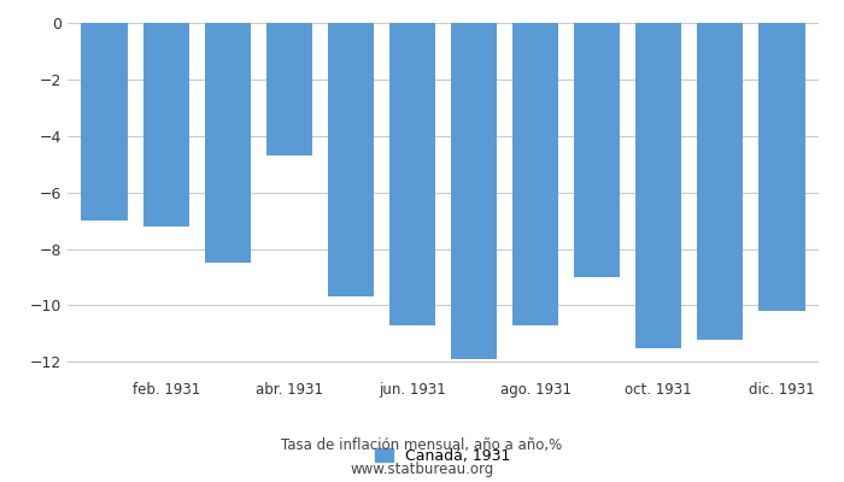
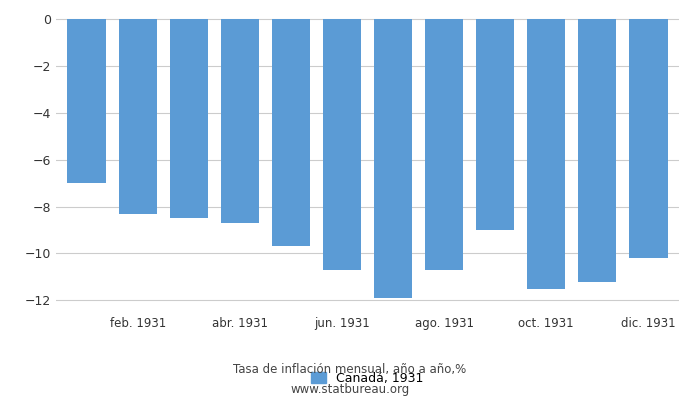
feb. 1931: -7.2 -> -8.3
abr. 1931: -4.7 -> -8.7
